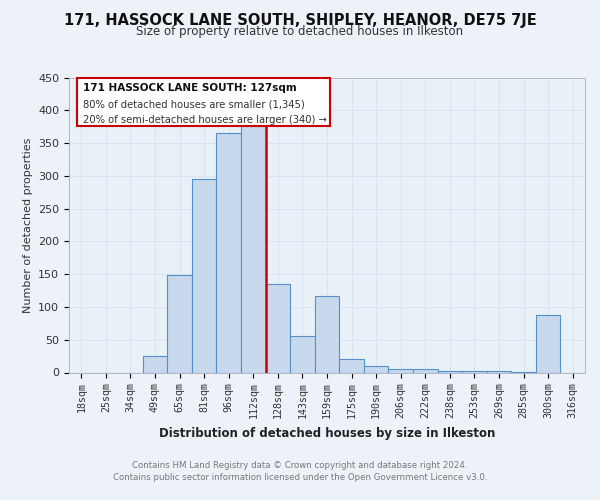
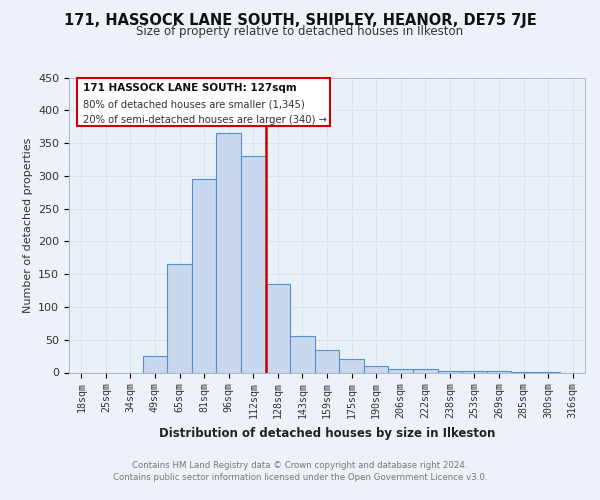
65sqm: 148 -> 165
112sqm: 376 -> 330
159sqm: 116 -> 35
300sqm: 88 -> 1
